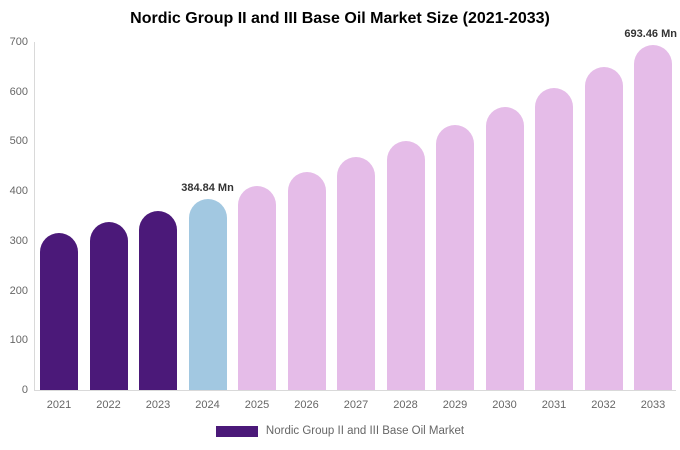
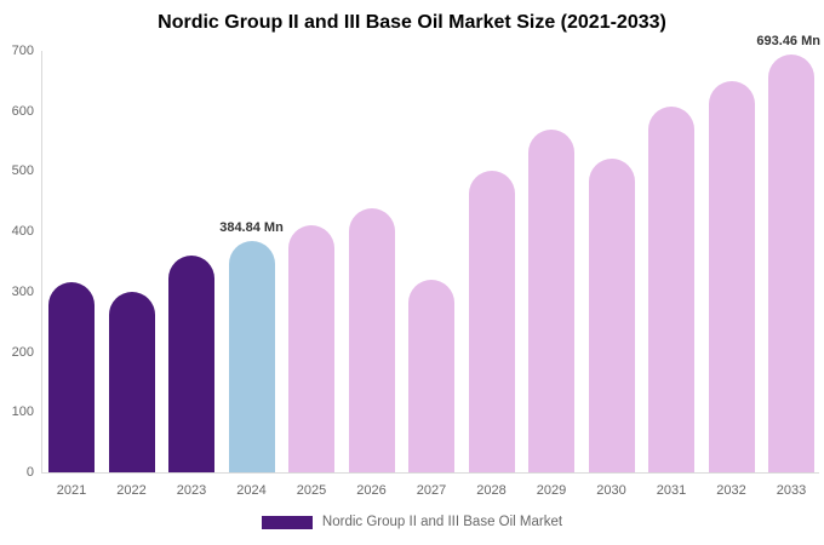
2022: 340 -> 300
2027: 470 -> 320
2029: 530 -> 570
2030: 570 -> 520
